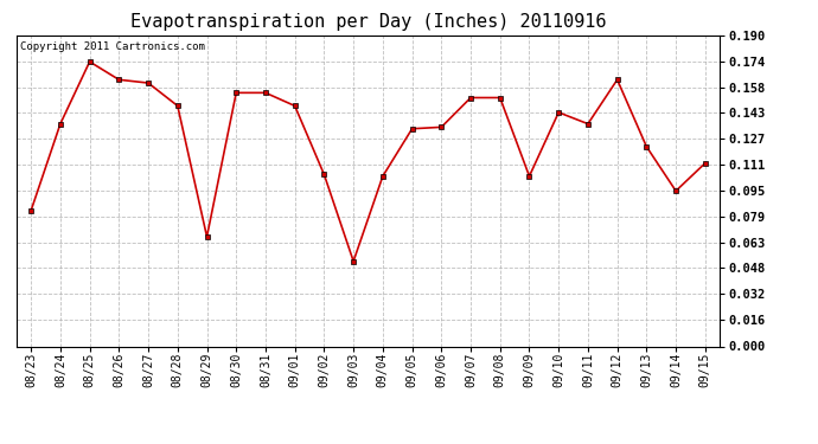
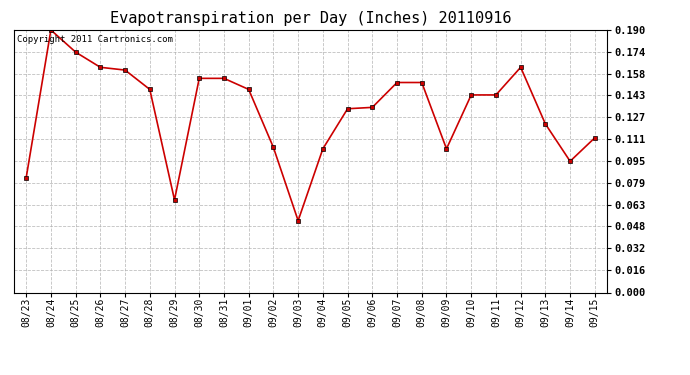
08/24: 0.136 -> 0.190
09/11: 0.136 -> 0.143
